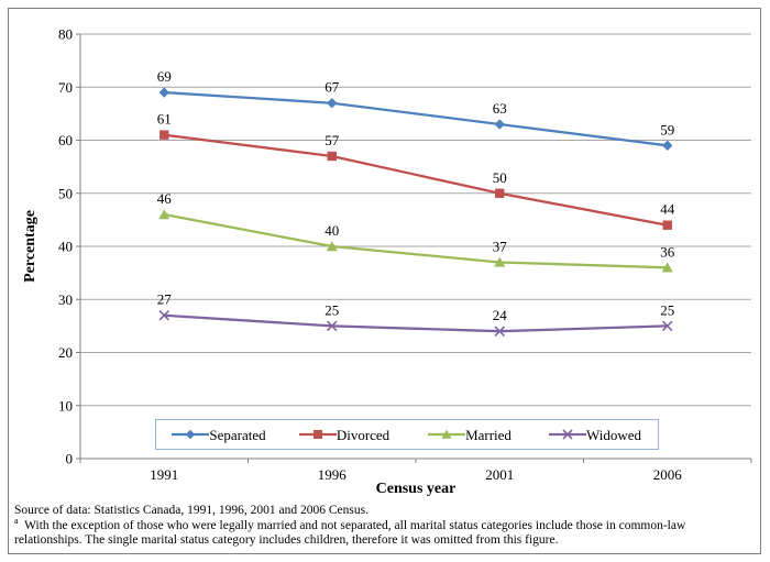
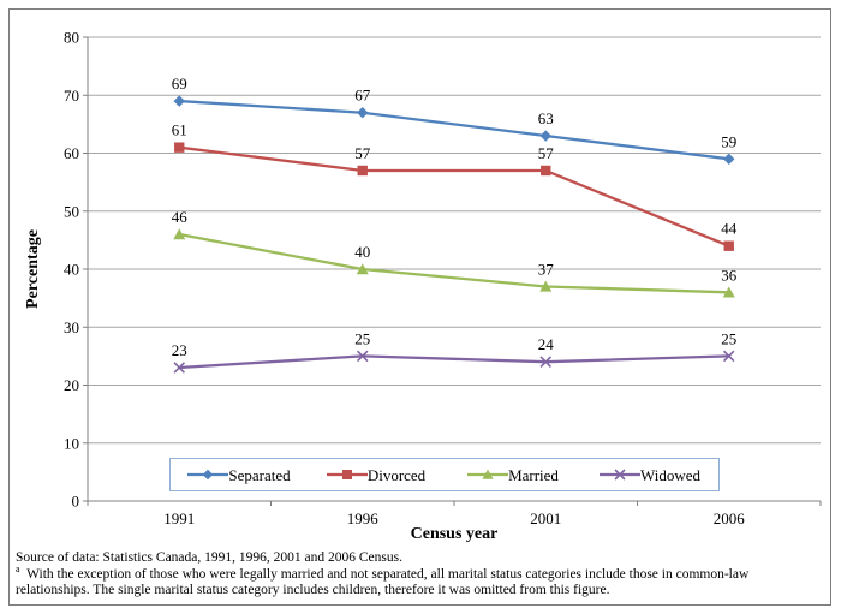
Widowed/1991: 27 -> 23
Divorced/2001: 50 -> 57
